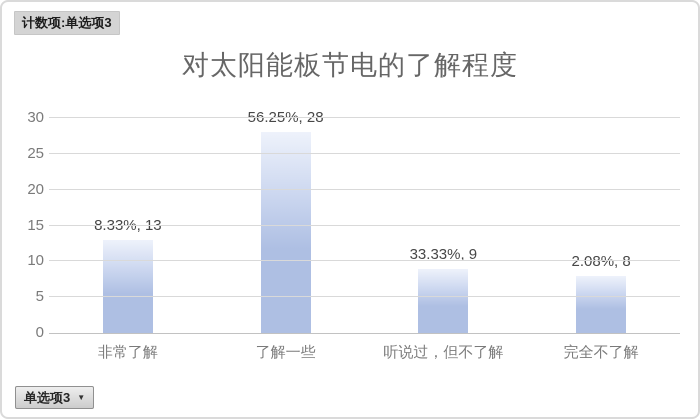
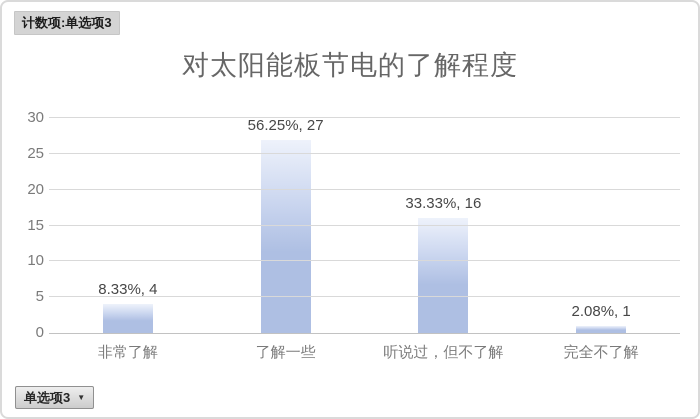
非常了解: 13 -> 4
了解一些: 28 -> 27
听说过，但不了解: 9 -> 16
完全不了解: 8 -> 1
